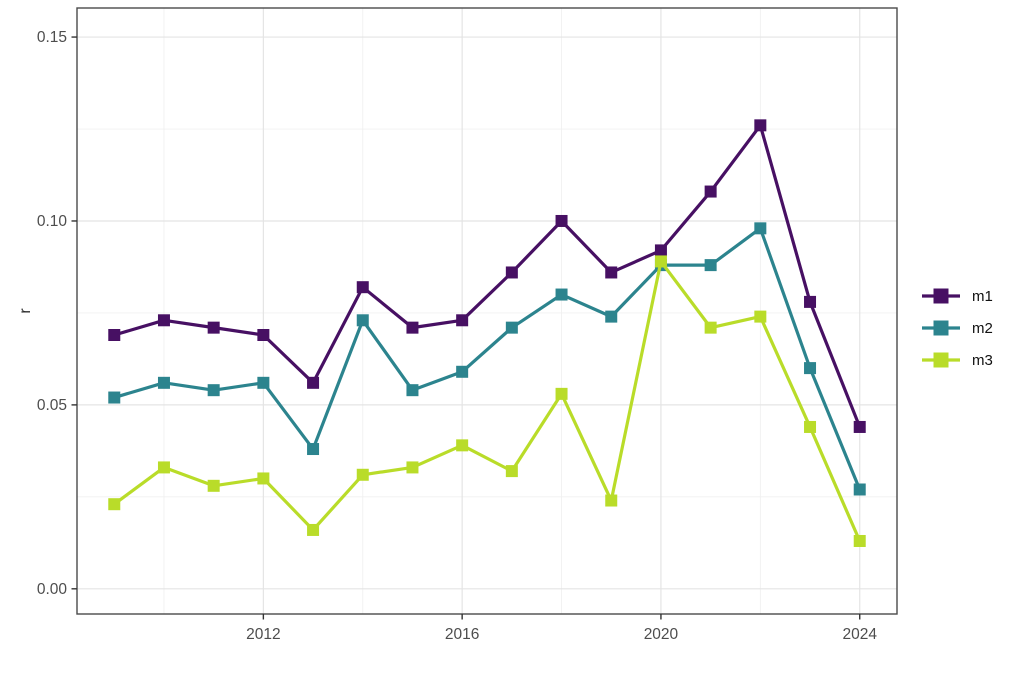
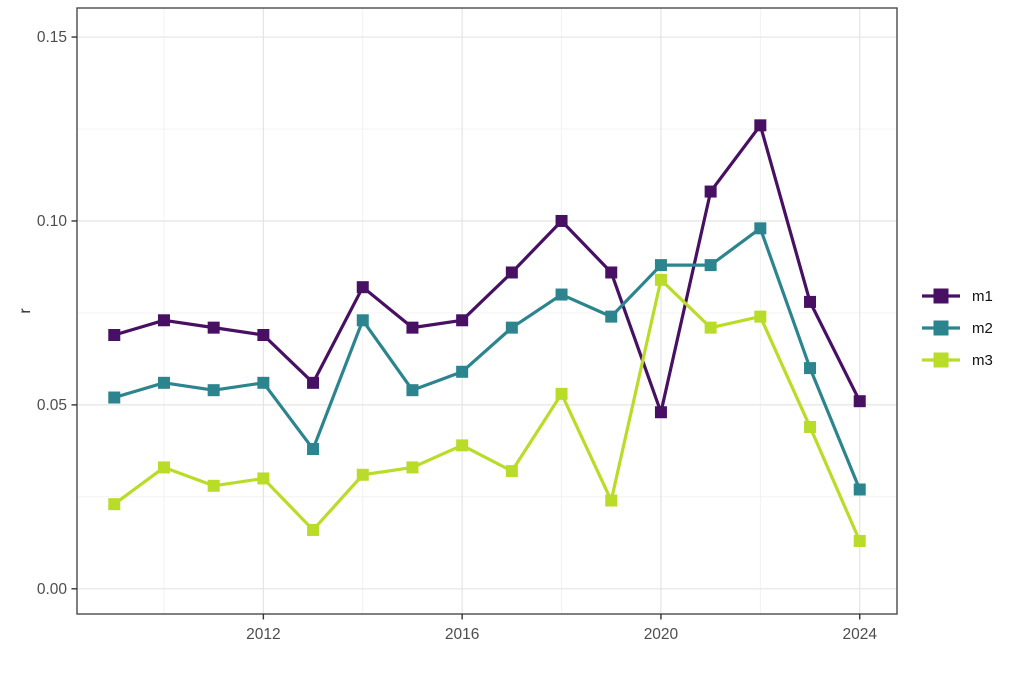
m1/2020: 0.092 -> 0.048
m3/2020: 0.089 -> 0.084
m1/2024: 0.044 -> 0.051
